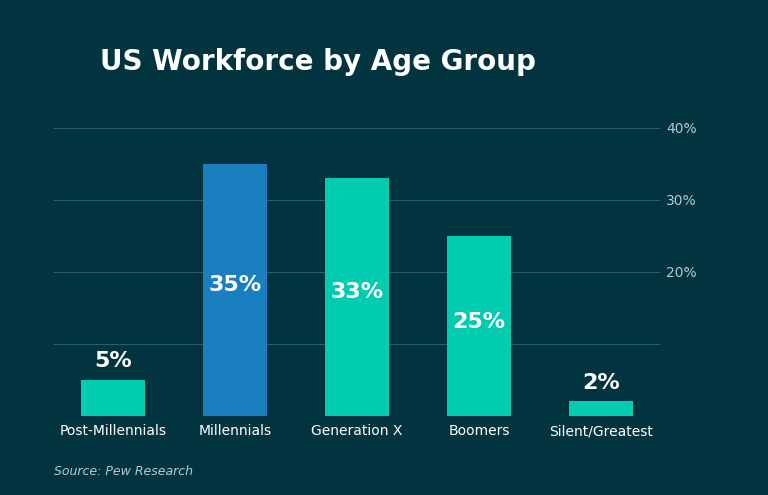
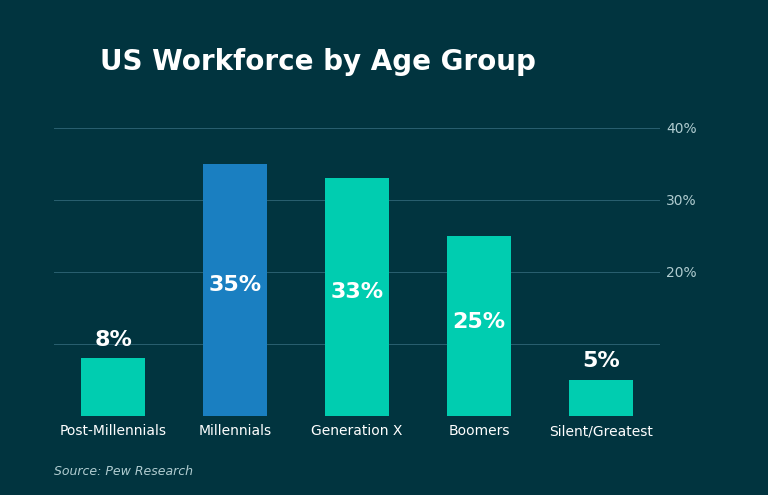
Post-Millennials: 5% -> 8%
Silent/Greatest: 2% -> 5%
